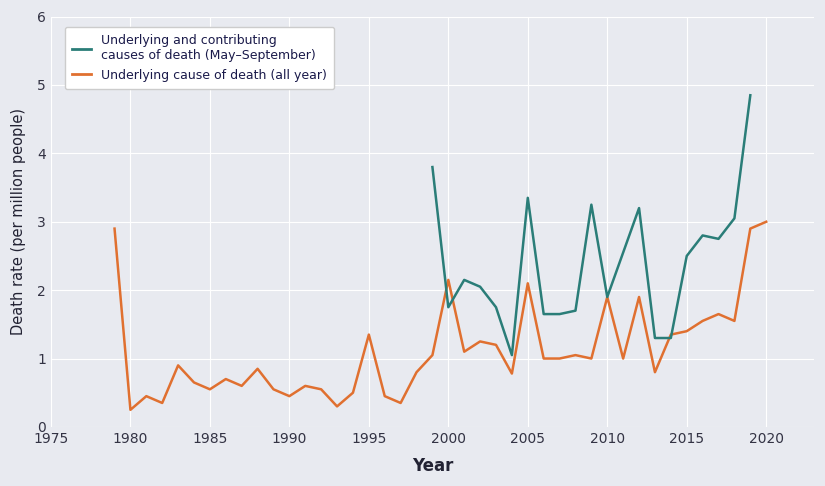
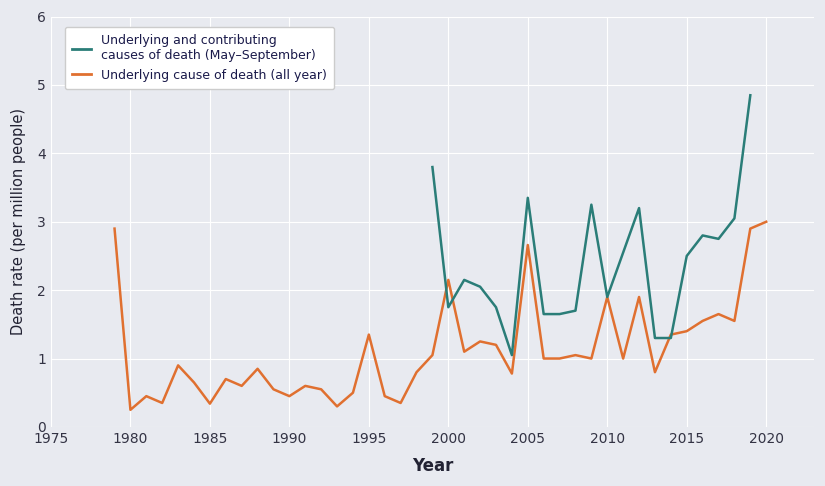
Underlying cause of death (all year)/1985: 0.55 -> 0.34
Underlying cause of death (all year)/2005: 2.10 -> 2.66
